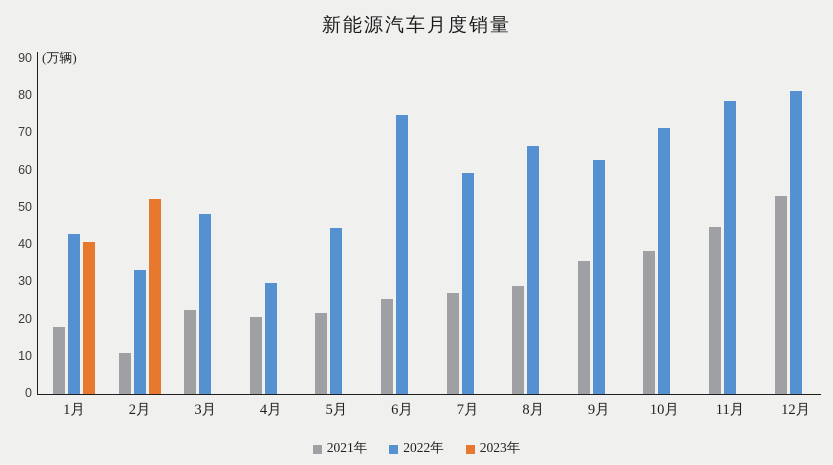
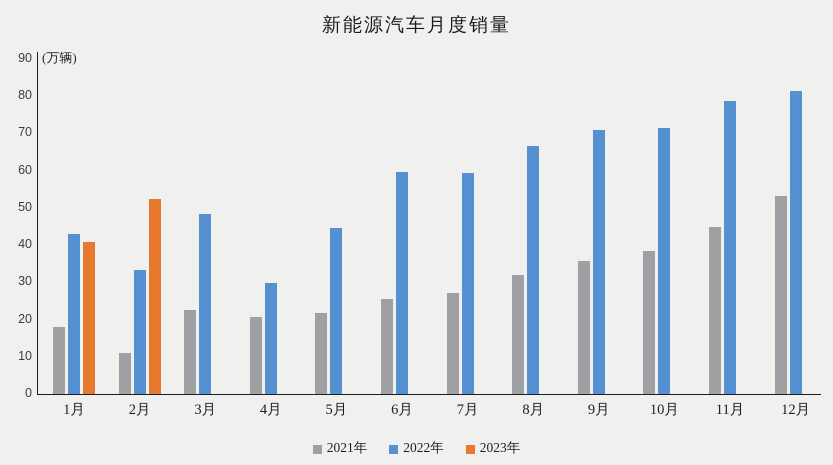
2022年/6月: 75 -> 60
2021年/8月: 29 -> 32
2022年/9月: 63 -> 71
